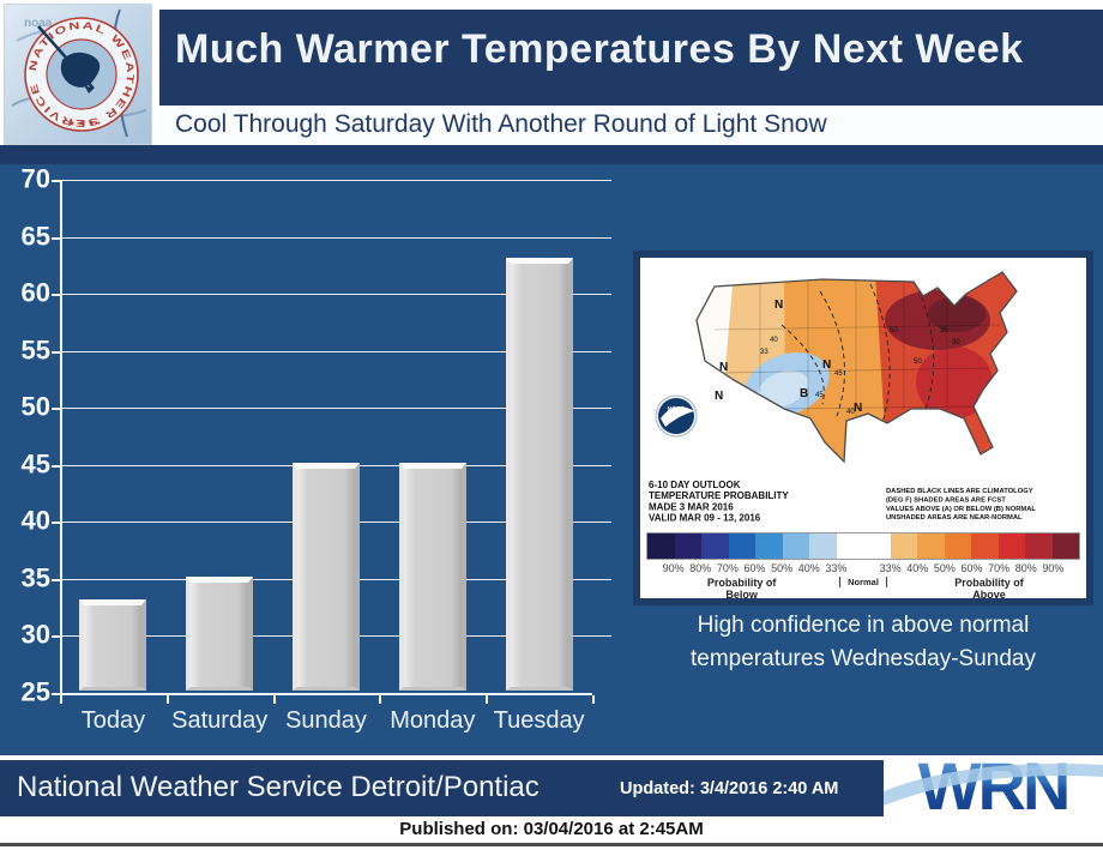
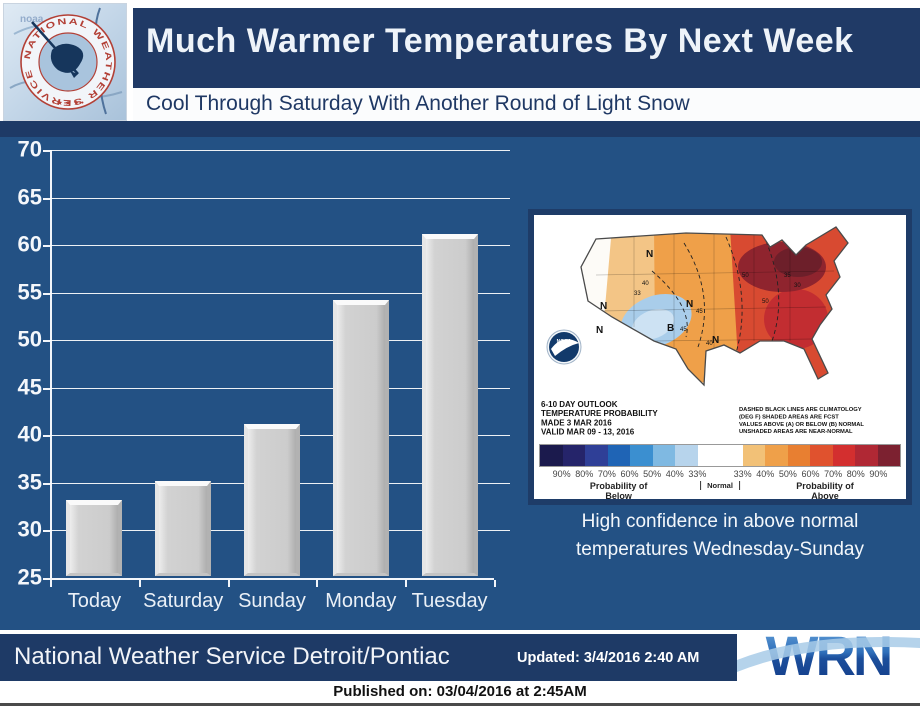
Sunday: 45 -> 41
Monday: 45 -> 54
Tuesday: 63 -> 61
